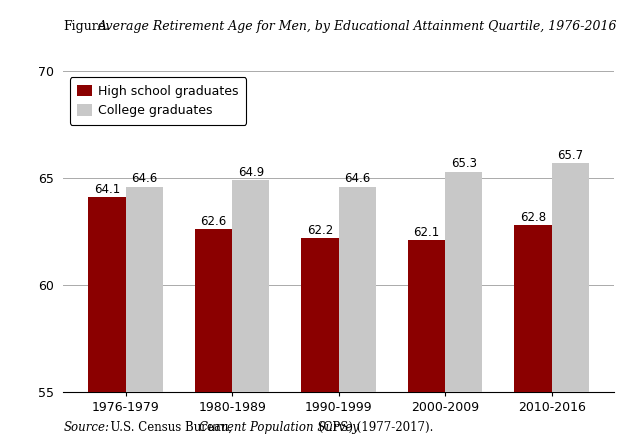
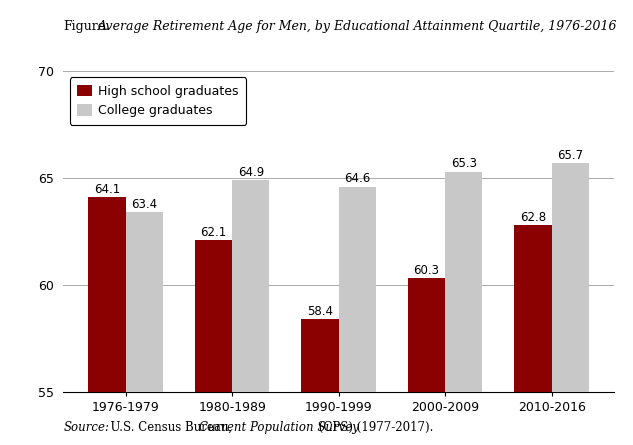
College graduates/1976-1979: 64.6 -> 63.4
High school graduates/1980-1989: 62.6 -> 62.1
High school graduates/1990-1999: 62.2 -> 58.4
High school graduates/2000-2009: 62.1 -> 60.3
